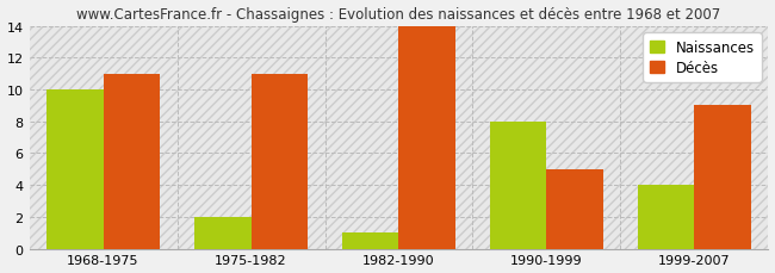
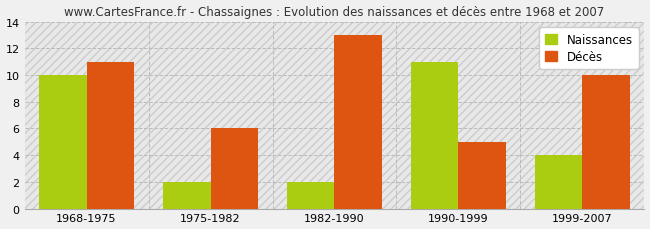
Décès/1975-1982: 11 -> 6
Naissances/1982-1990: 1 -> 2
Décès/1982-1990: 14 -> 13
Naissances/1990-1999: 8 -> 11
Décès/1999-2007: 9 -> 10
